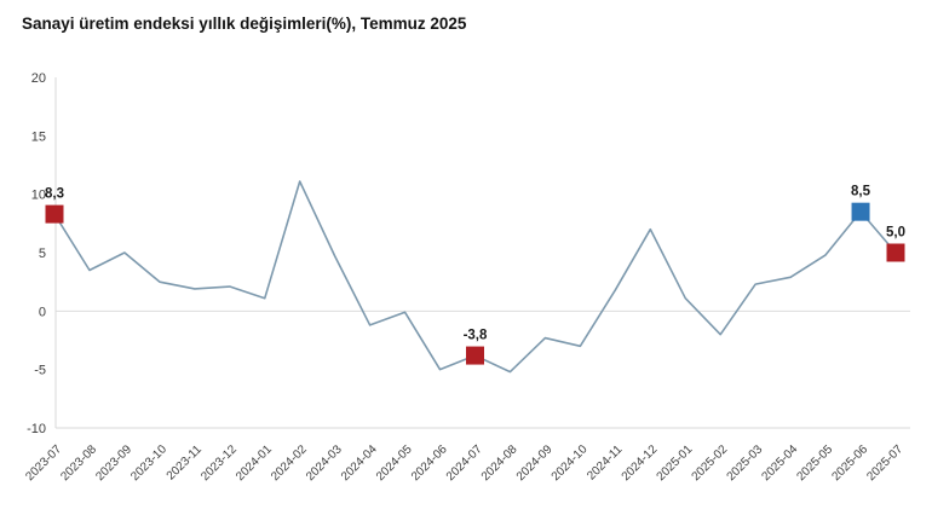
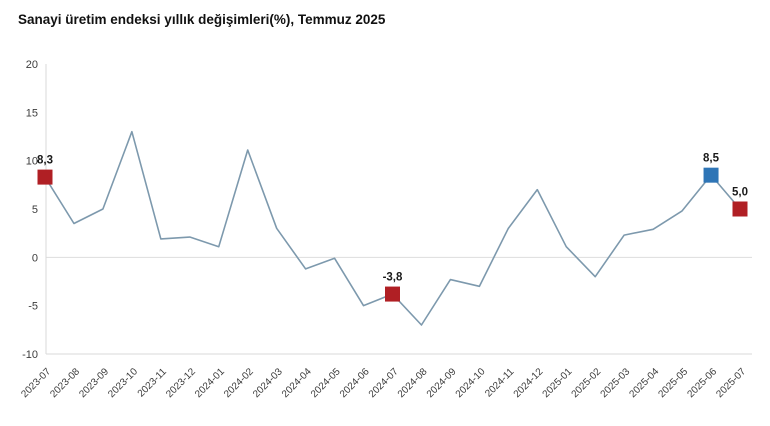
2023-10: 2 -> 13
2024-03: 5 -> 3
2024-08: -5 -> -7
2024-11: 2 -> 3
